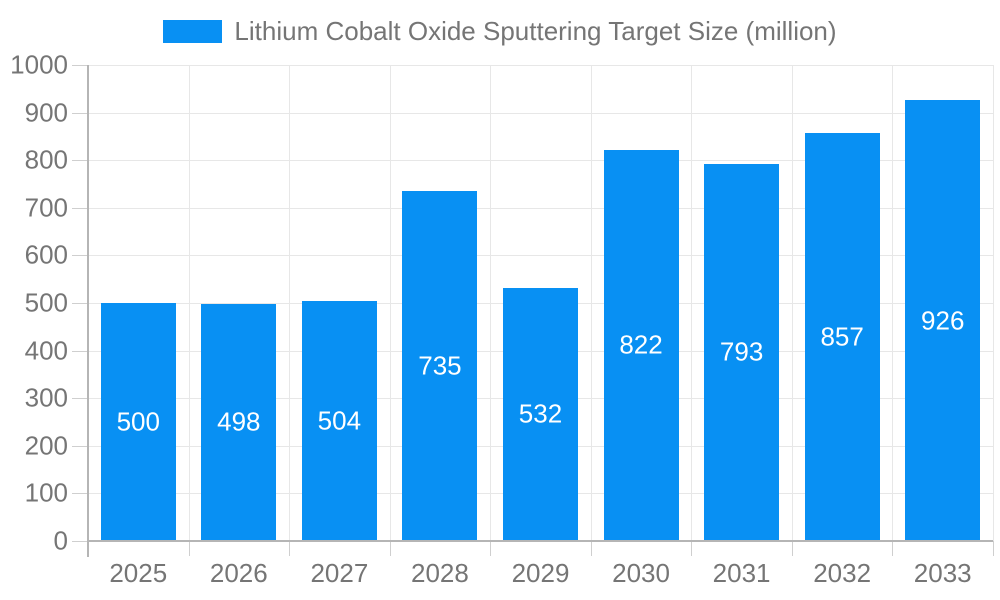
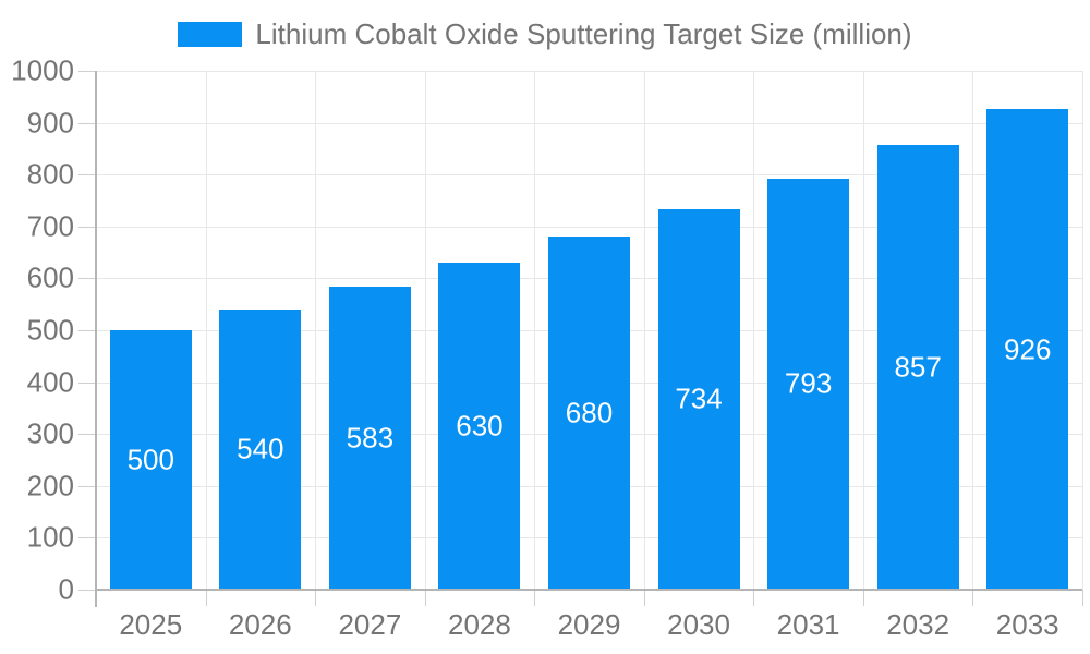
2026: 498 -> 540
2027: 504 -> 583
2028: 735 -> 630
2029: 532 -> 680
2030: 822 -> 734
